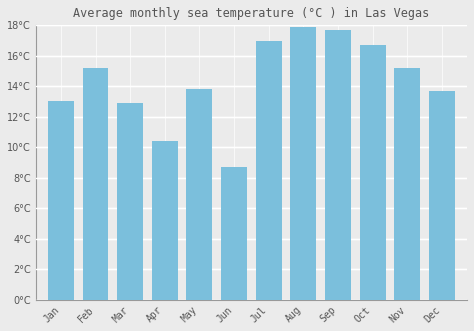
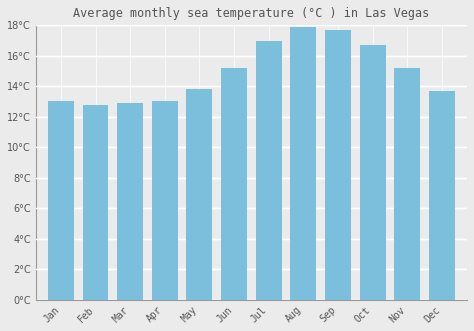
Feb: 15.2°C -> 12.8°C
Apr: 10.4°C -> 13.0°C
Jun: 8.7°C -> 15.2°C
